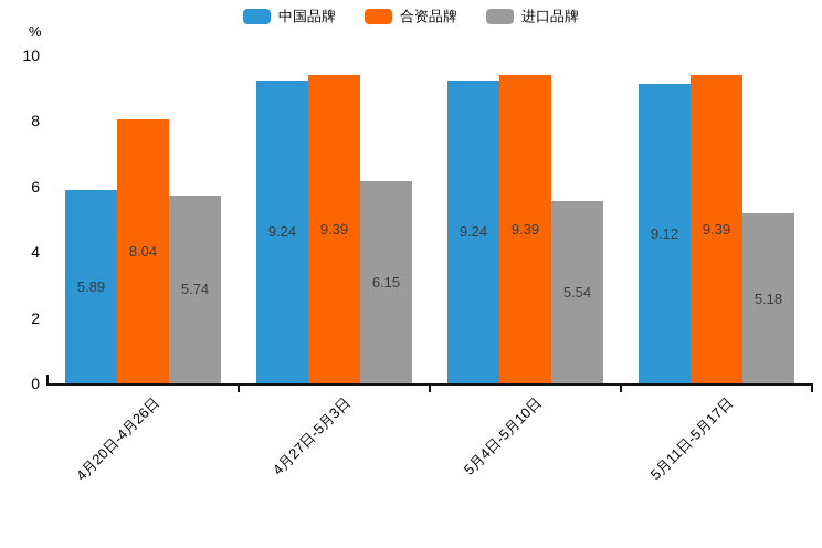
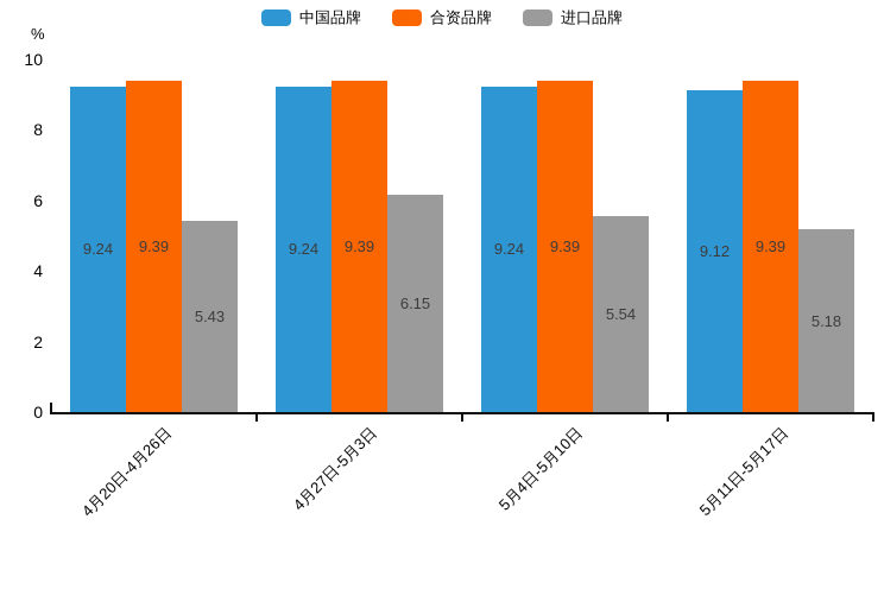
中国品牌/4月20日-4月26日: 5.89 -> 9.24
合资品牌/4月20日-4月26日: 8.04 -> 9.39
进口品牌/4月20日-4月26日: 5.74 -> 5.43
